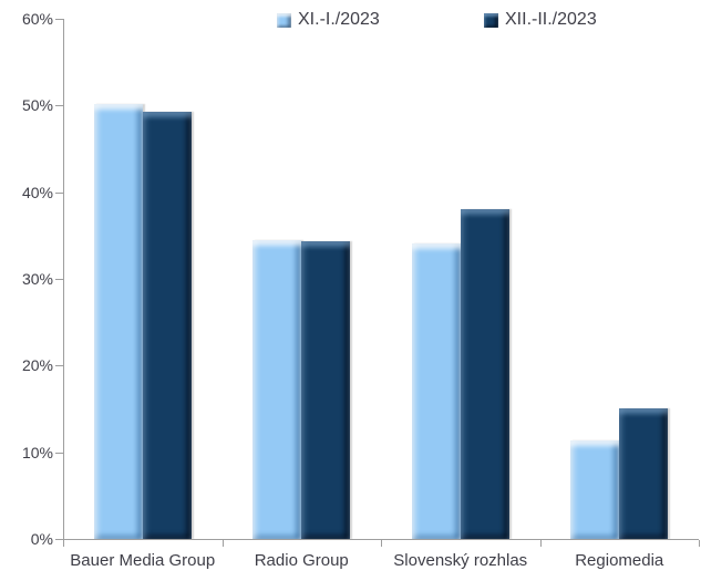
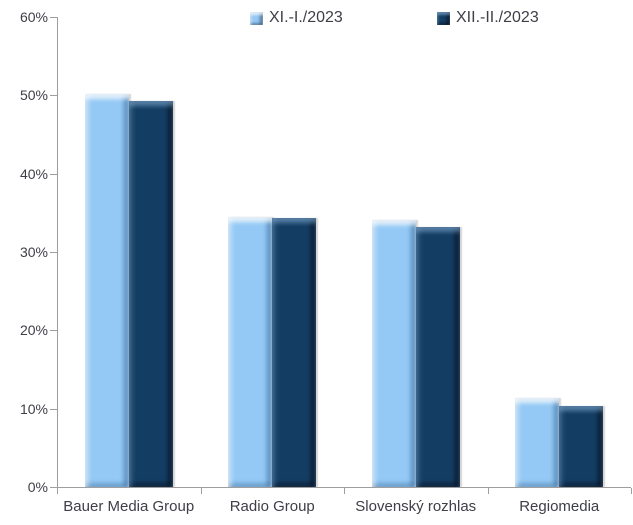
XII.-II./2023/Slovenský rozhlas: 38% -> 33%
XII.-II./2023/Regiomedia: 15% -> 10%
